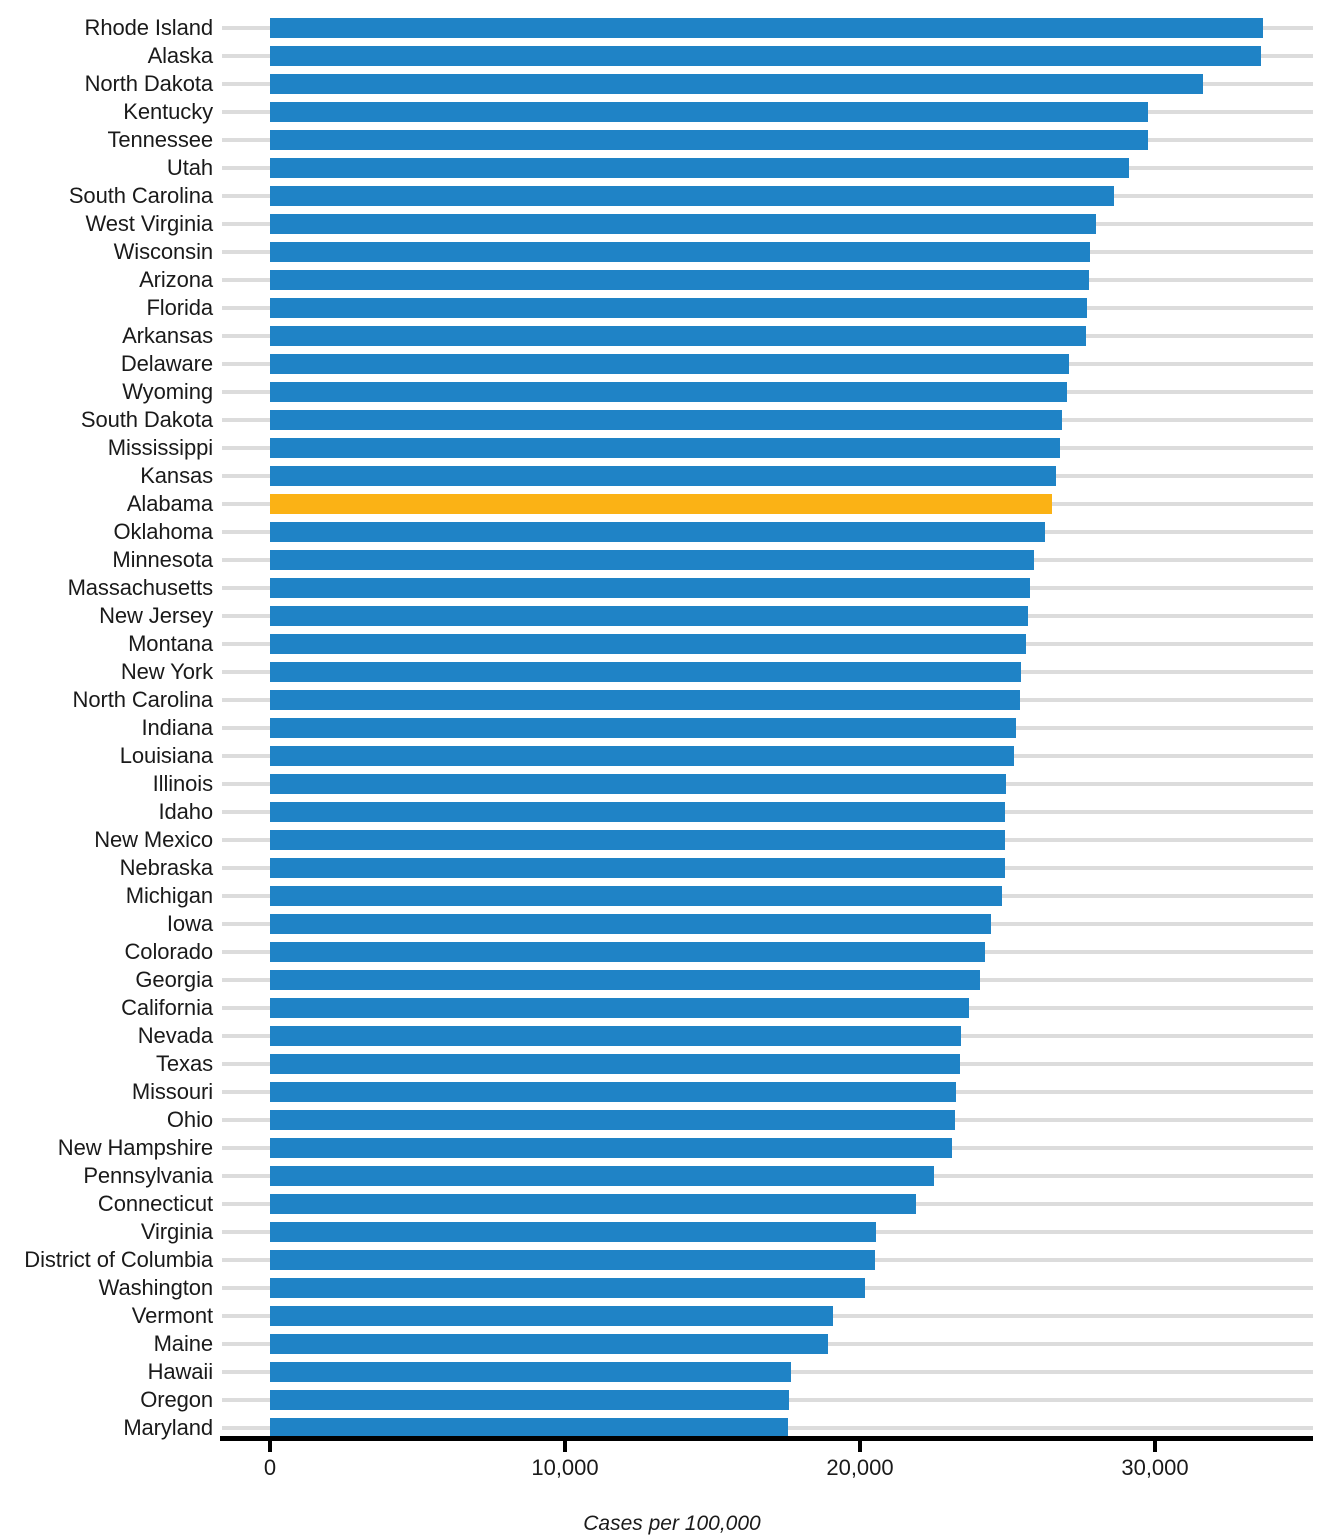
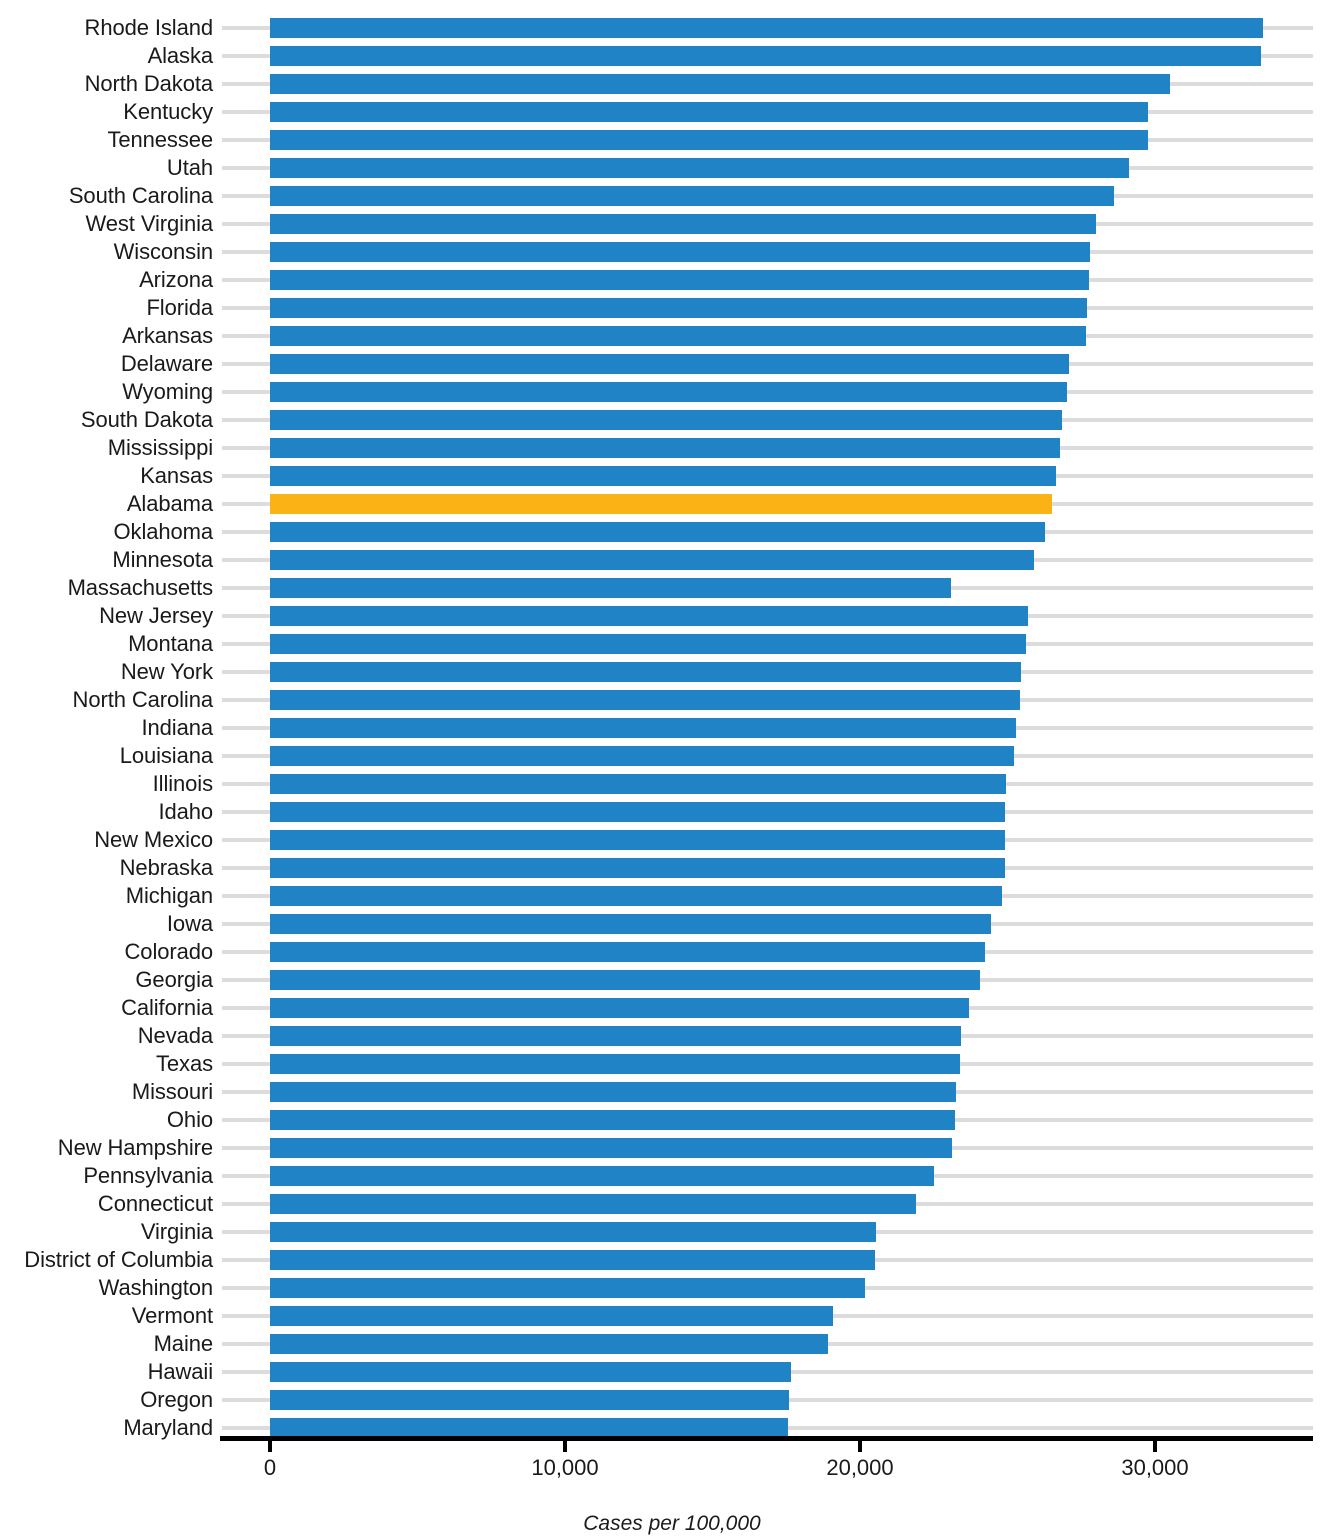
North Dakota: 31600 -> 30500
Massachusetts: 25800 -> 23100
